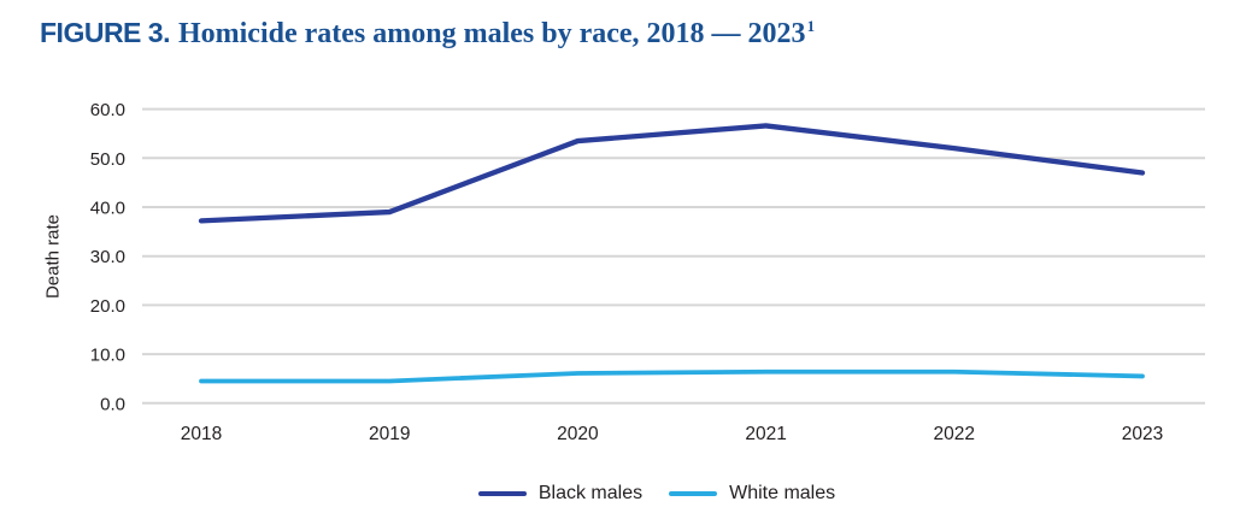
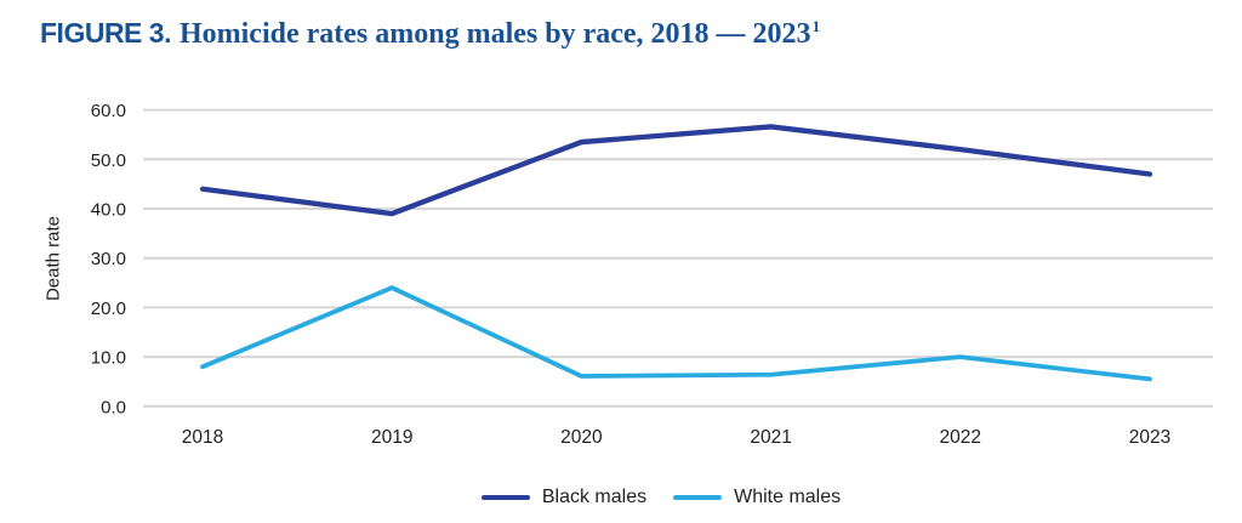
Black males/2018: 37 -> 44
White males/2018: 4 -> 8
White males/2019: 4 -> 24
White males/2022: 6 -> 10
